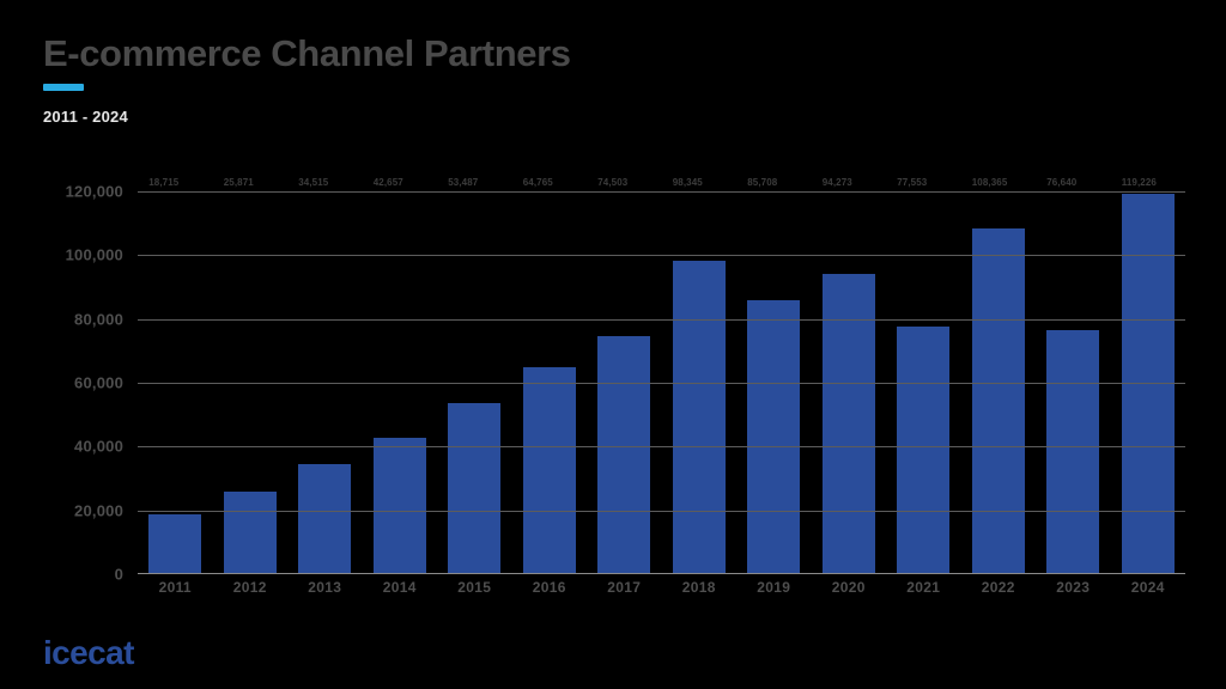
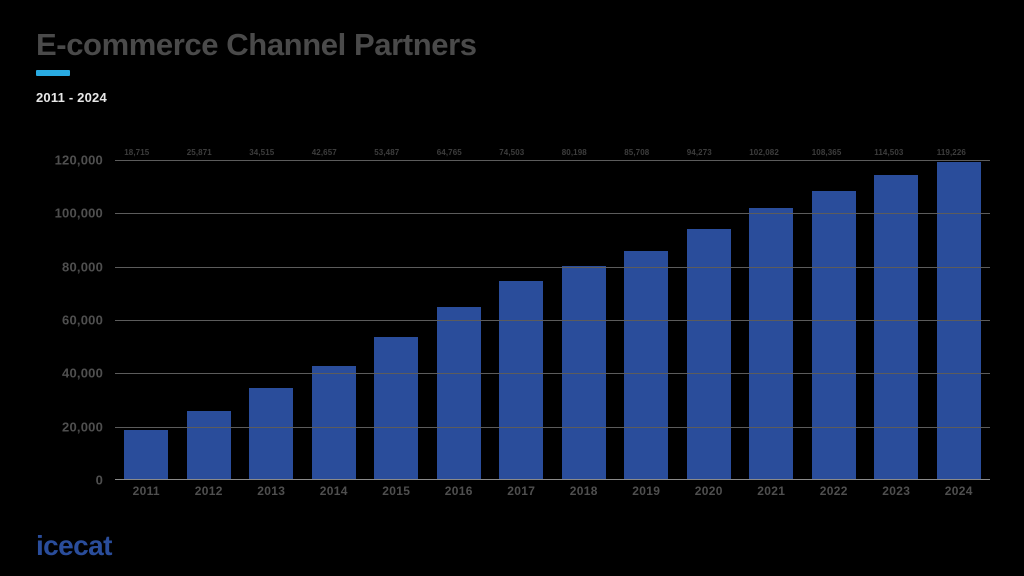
2018: 98,345 -> 80,198
2021: 77,553 -> 102,082
2023: 76,640 -> 114,503
